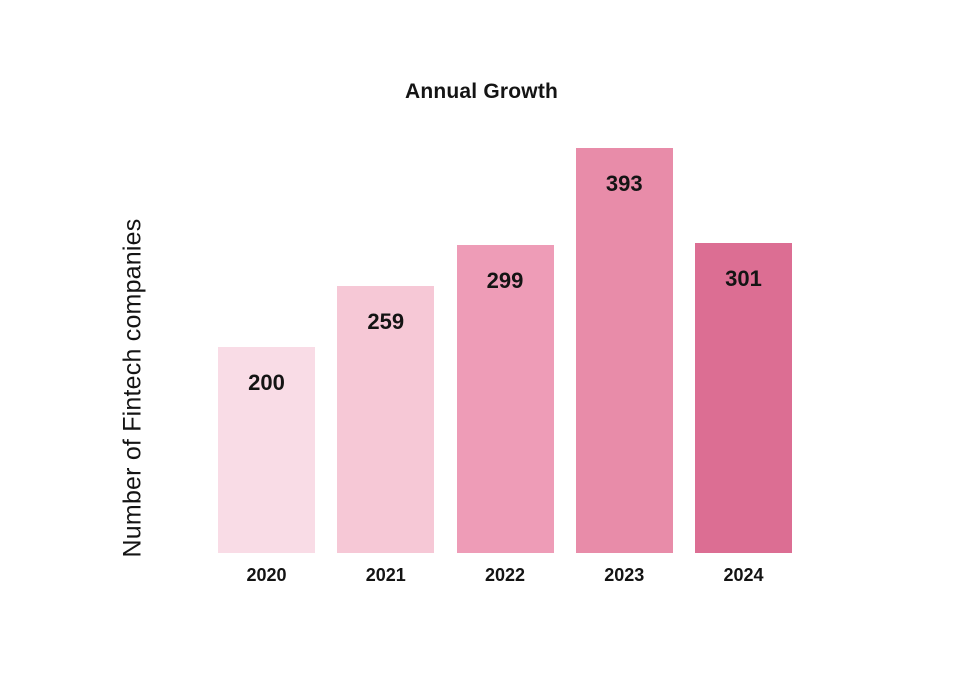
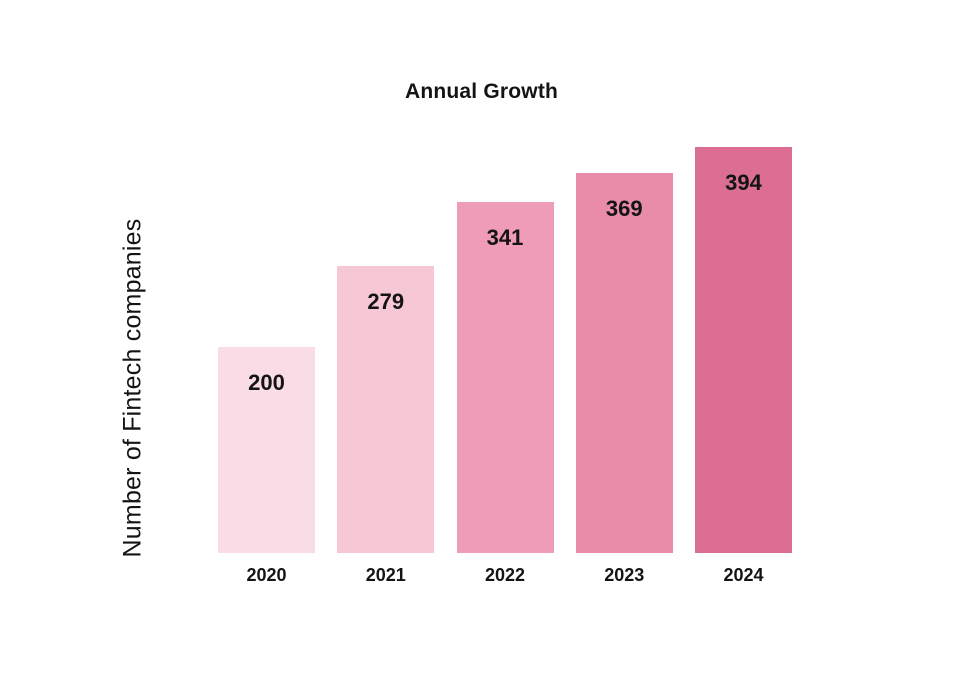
2021: 259 -> 279
2022: 299 -> 341
2023: 393 -> 369
2024: 301 -> 394
